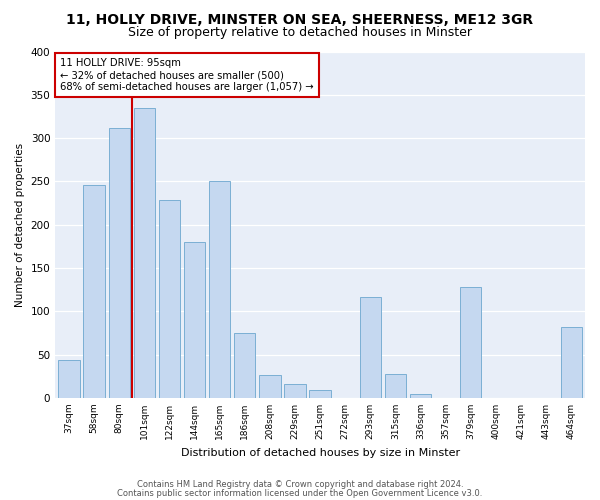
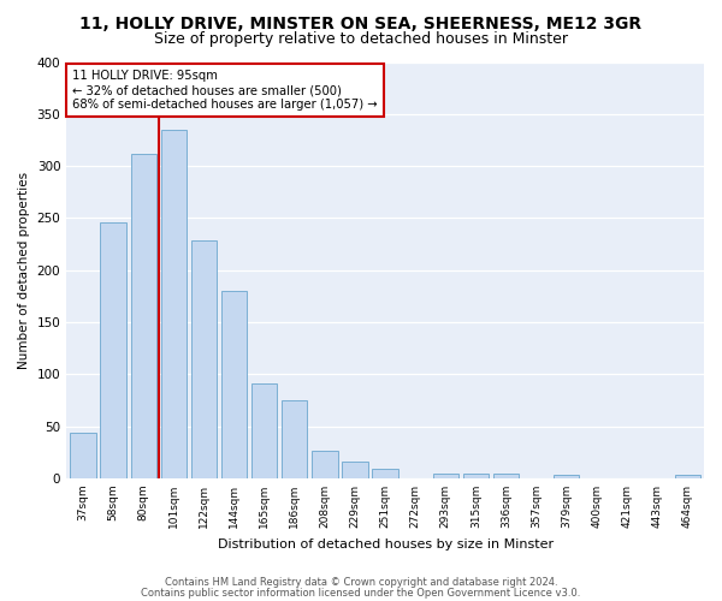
165sqm: 250 -> 91
293sqm: 116 -> 5
315sqm: 28 -> 5
379sqm: 128 -> 3
464sqm: 82 -> 3
